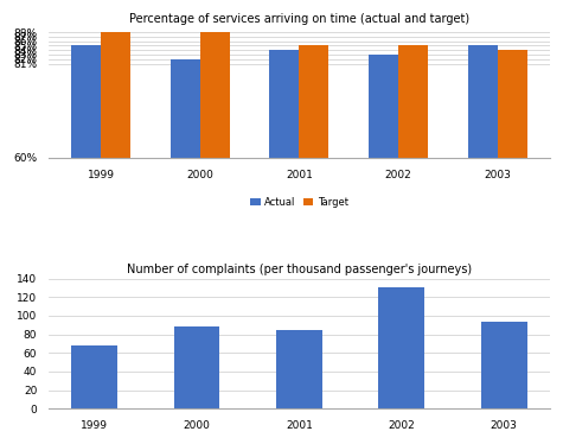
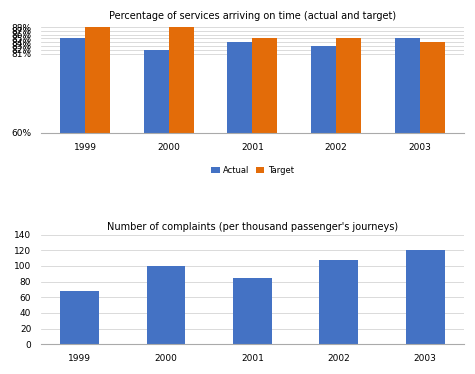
Number of complaints (per thousand passenger's journeys)/2000: 88 -> 100
Number of complaints (per thousand passenger's journeys)/2002: 130 -> 108
Number of complaints (per thousand passenger's journeys)/2003: 94 -> 120
